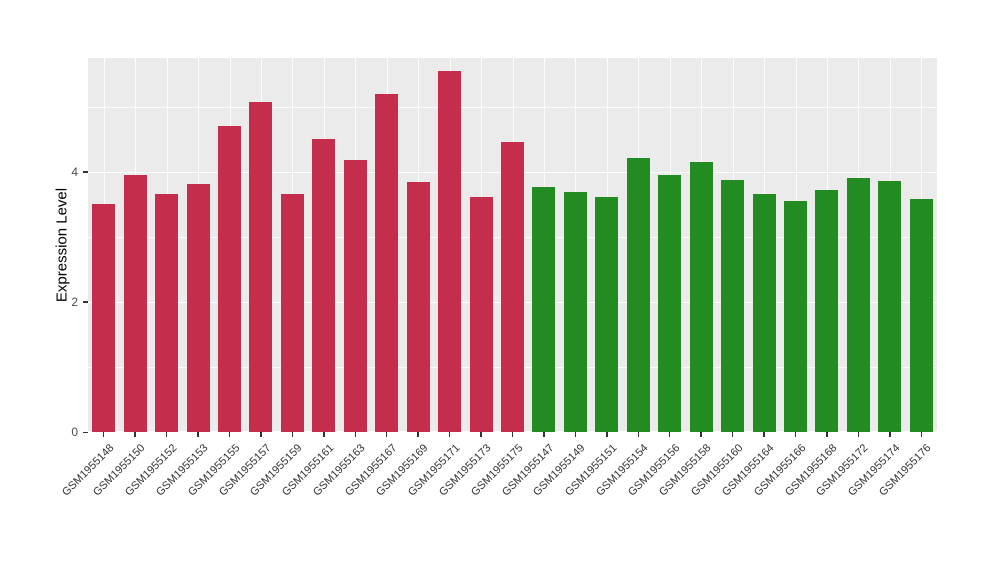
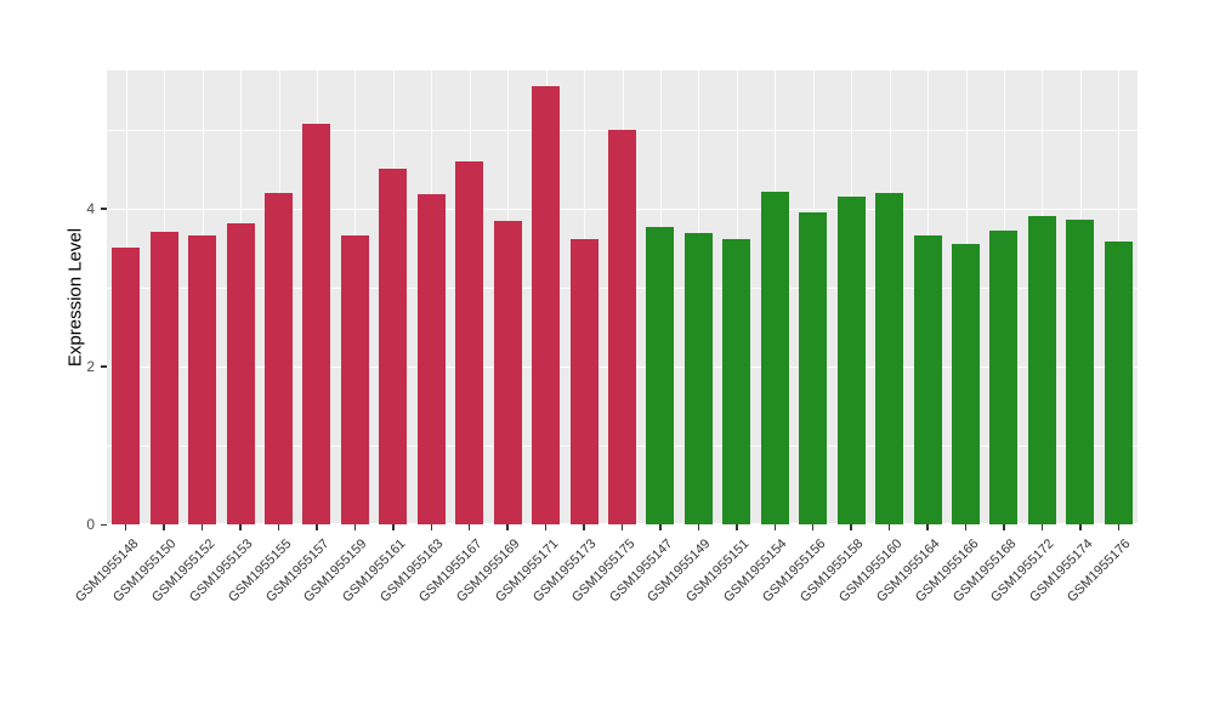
GSM1955150: 4.0 -> 3.7
GSM1955155: 4.7 -> 4.2
GSM1955167: 5.2 -> 4.6
GSM1955175: 4.5 -> 5.0
GSM1955160: 3.9 -> 4.2
